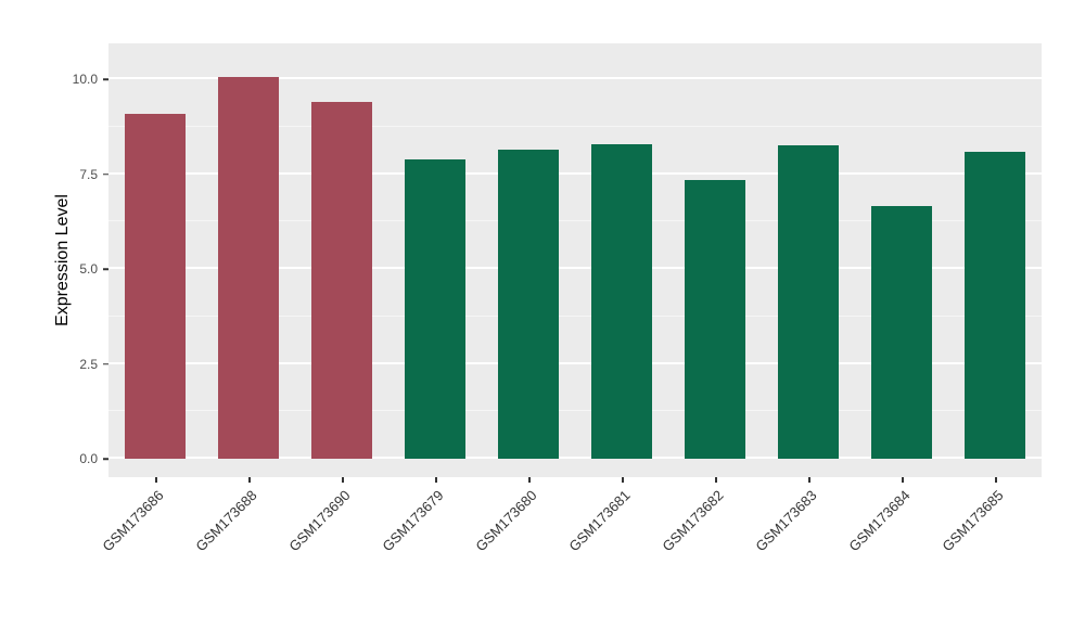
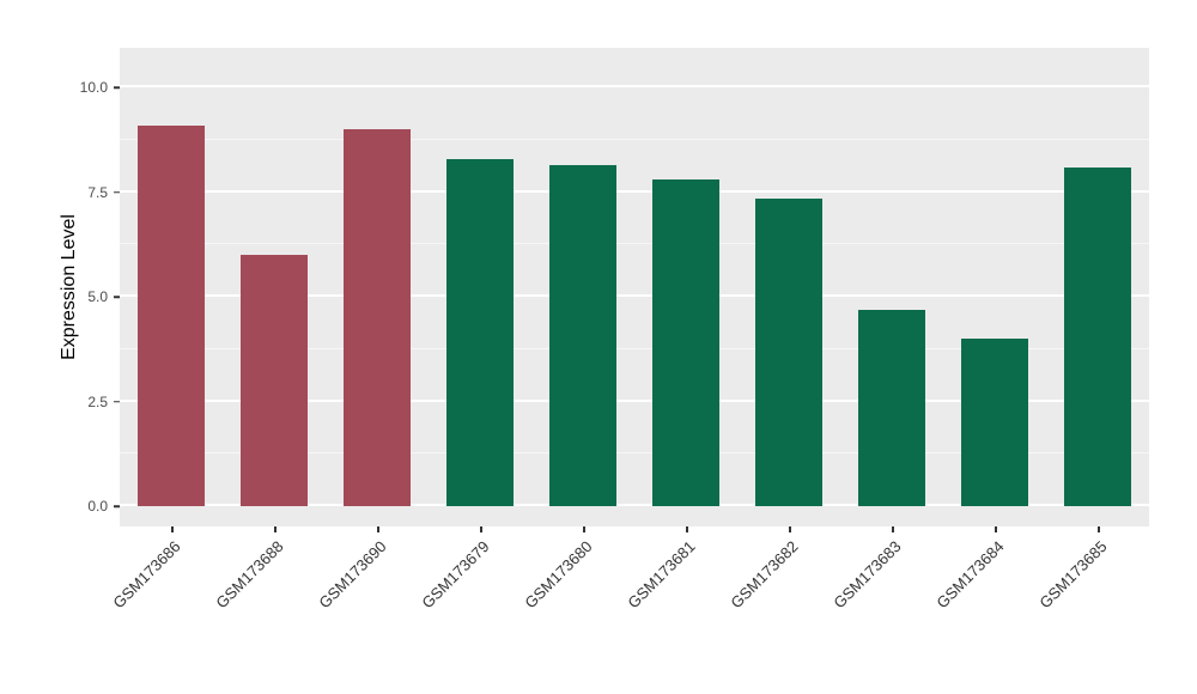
GSM173688: 10.1 -> 6.0
GSM173690: 9.4 -> 9.0
GSM173679: 7.9 -> 8.3
GSM173681: 8.3 -> 7.8
GSM173683: 8.2 -> 4.7
GSM173684: 6.7 -> 4.0
